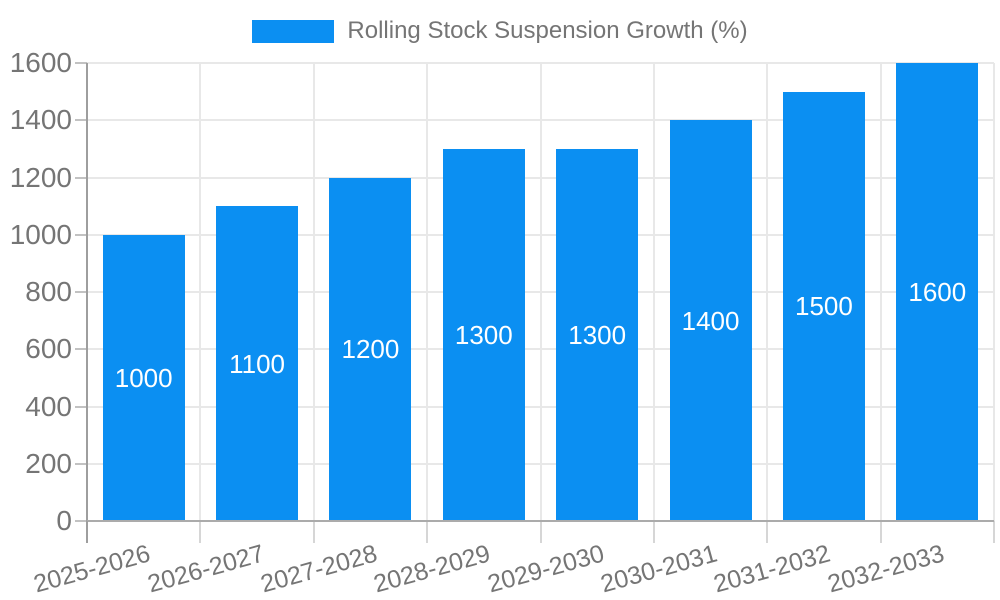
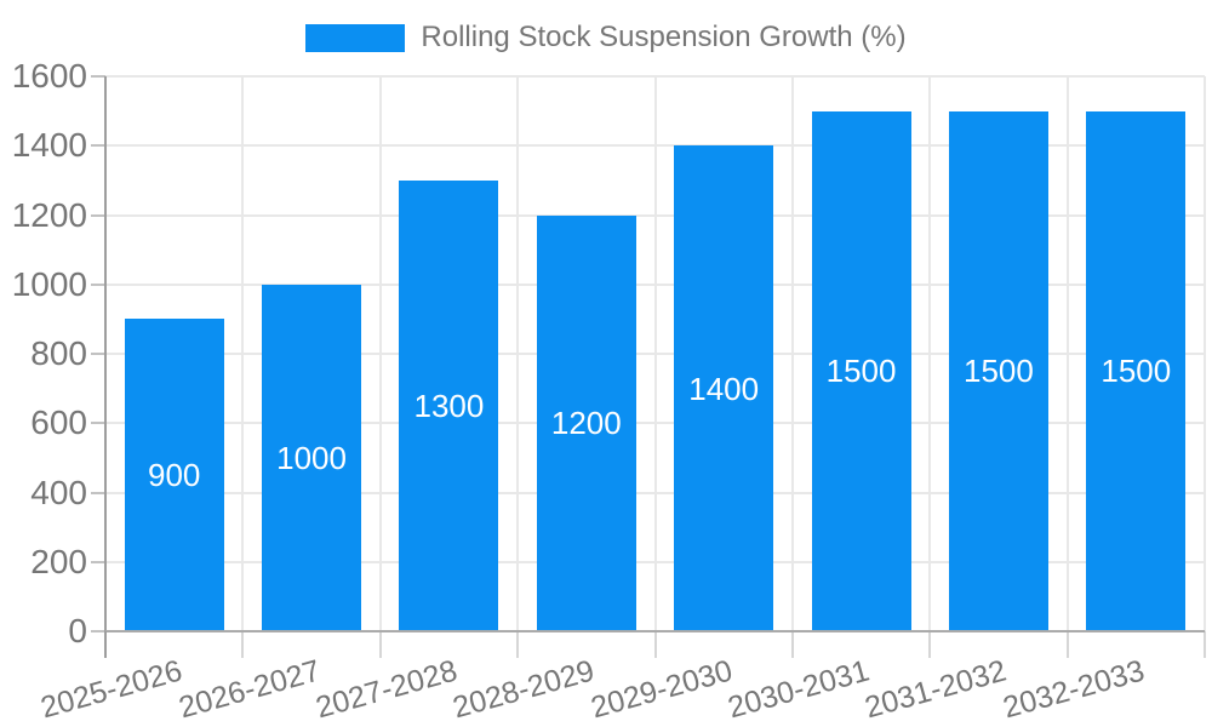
2025-2026: 1000 -> 900
2026-2027: 1100 -> 1000
2027-2028: 1200 -> 1300
2028-2029: 1300 -> 1200
2029-2030: 1300 -> 1400
2030-2031: 1400 -> 1500
2032-2033: 1600 -> 1500
